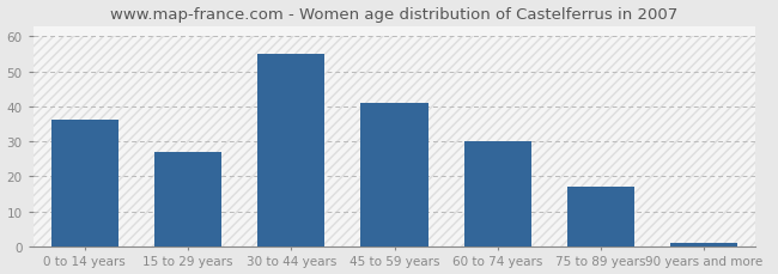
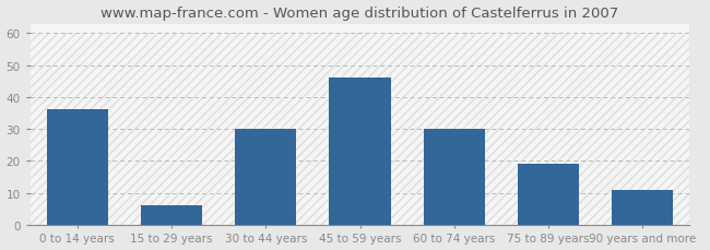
15 to 29 years: 27 -> 6
30 to 44 years: 55 -> 30
45 to 59 years: 41 -> 46
75 to 89 years: 17 -> 19
90 years and more: 1 -> 11
